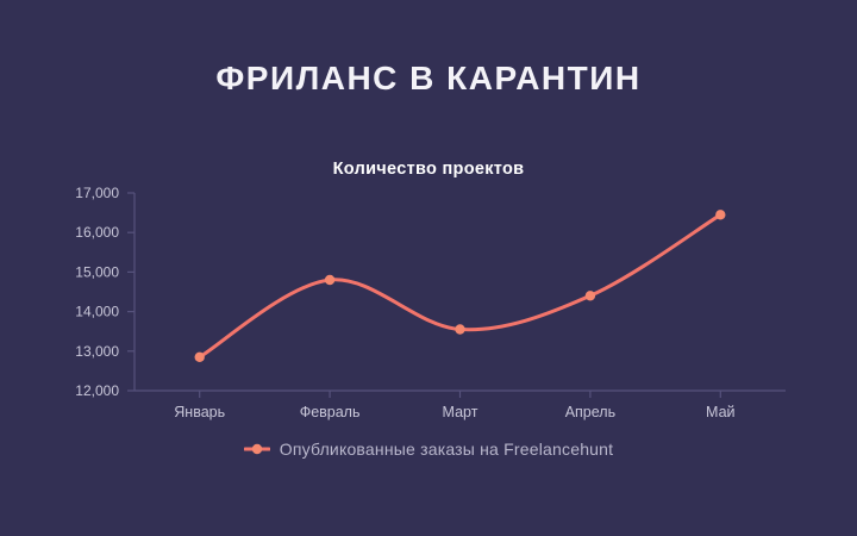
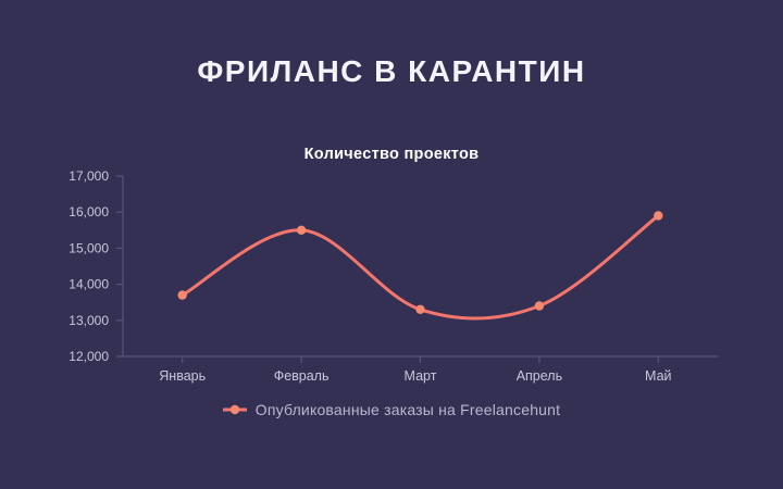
Январь: 12800 -> 13700
Февраль: 14800 -> 15500
Март: 13600 -> 13300
Апрель: 14400 -> 13400
Май: 16400 -> 15900
